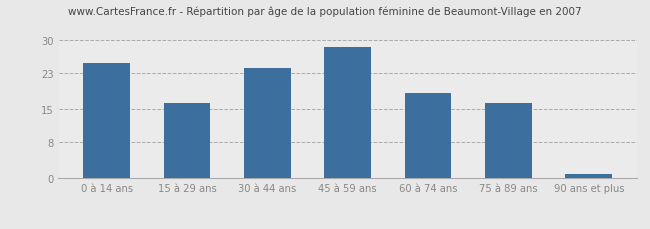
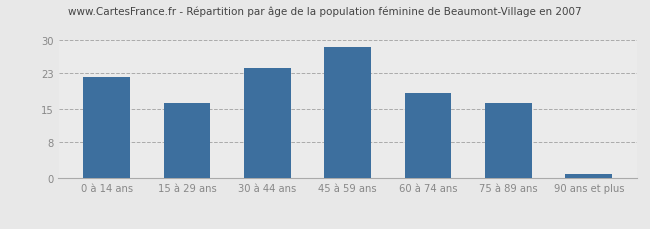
0 à 14 ans: 25.0 -> 22.0
